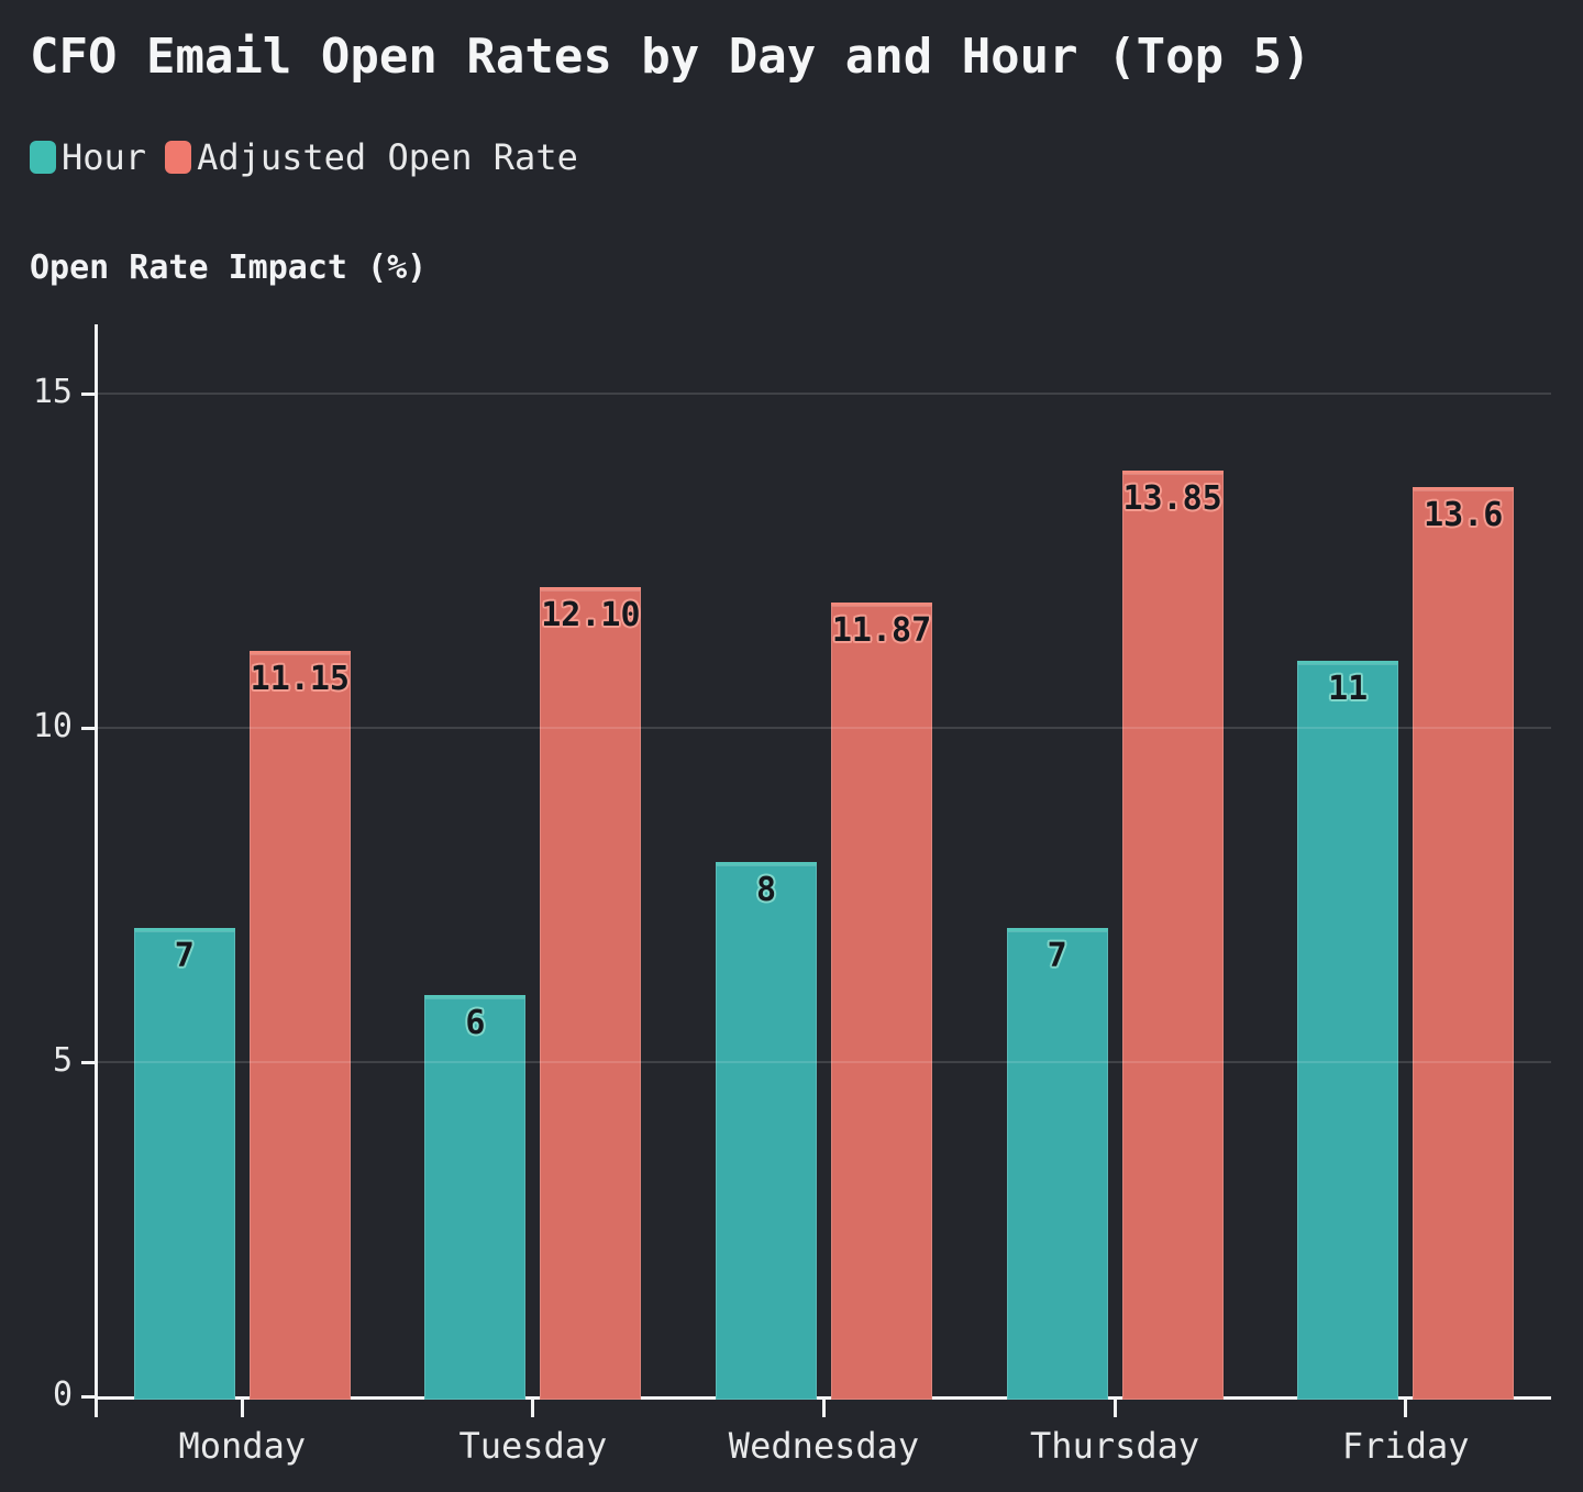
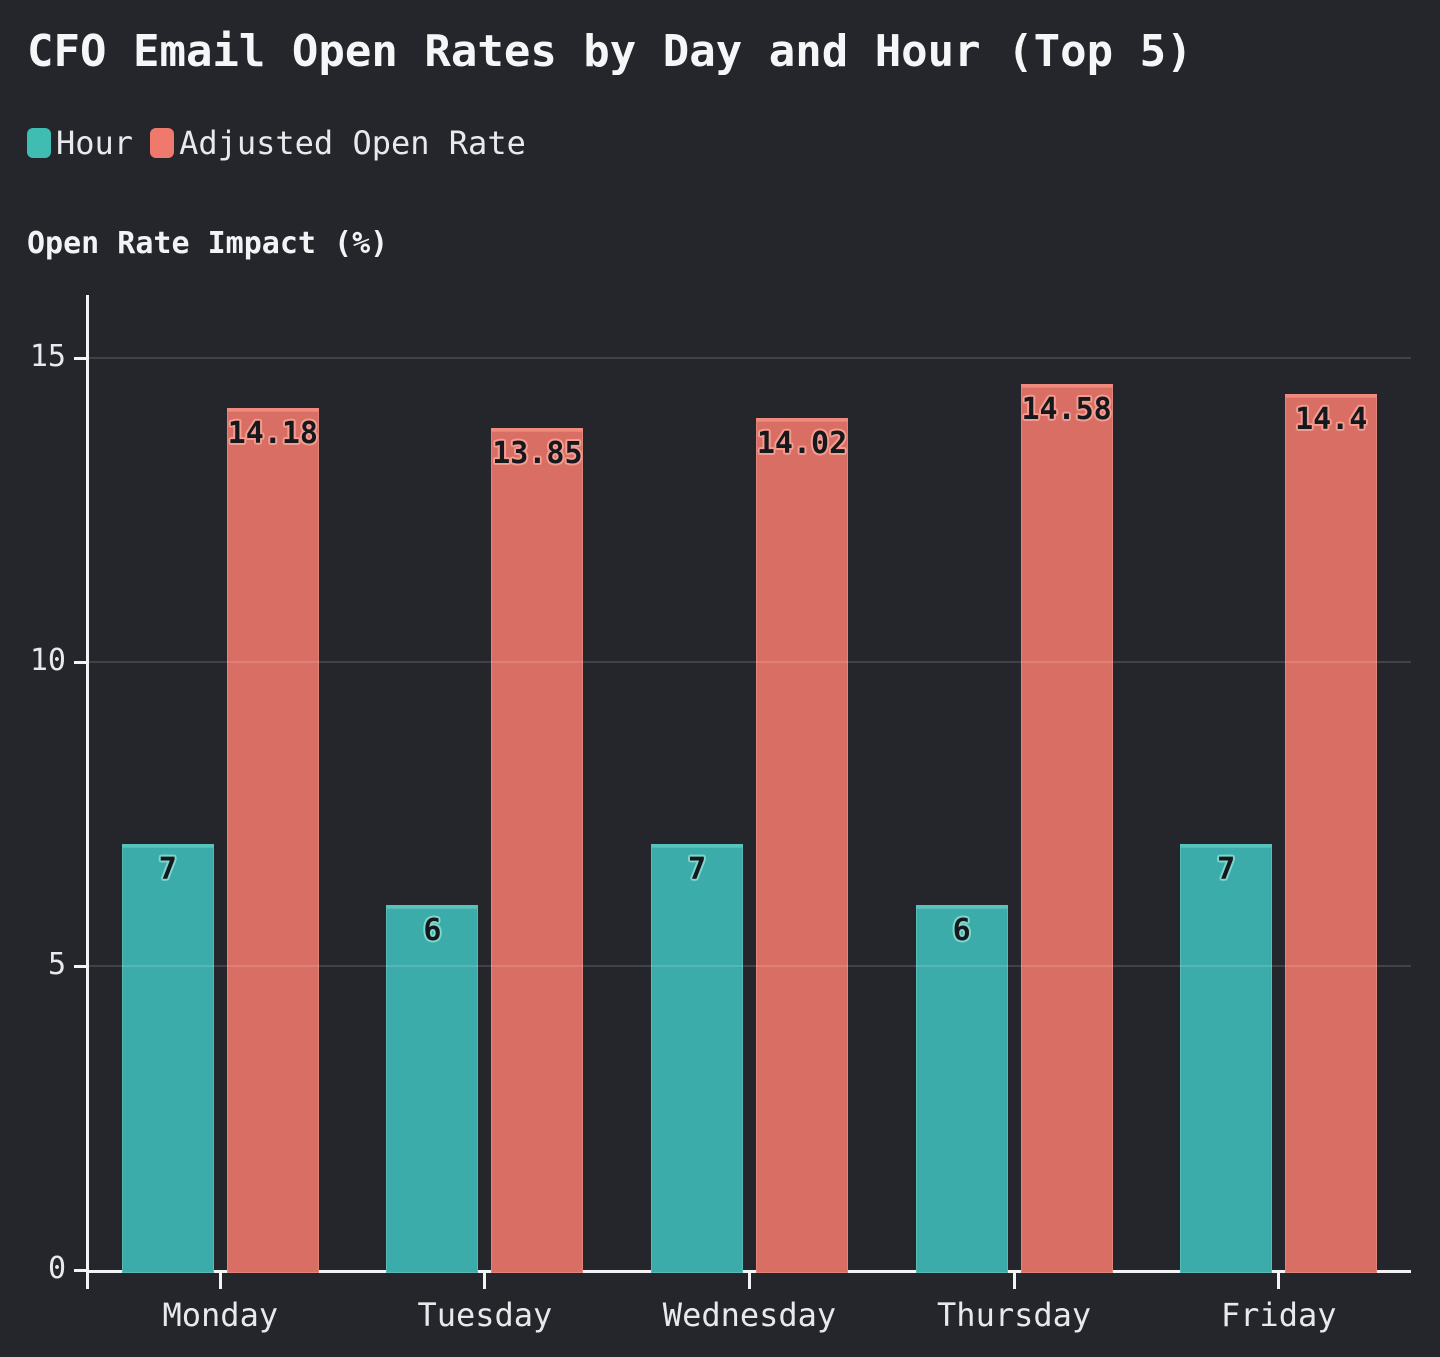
Adjusted Open Rate/Monday: 11.15 -> 14.18
Adjusted Open Rate/Tuesday: 12.10 -> 13.85
Hour/Wednesday: 8 -> 7
Adjusted Open Rate/Wednesday: 11.87 -> 14.02
Hour/Thursday: 7 -> 6
Adjusted Open Rate/Thursday: 13.85 -> 14.58
Hour/Friday: 11 -> 7
Adjusted Open Rate/Friday: 13.6 -> 14.4
